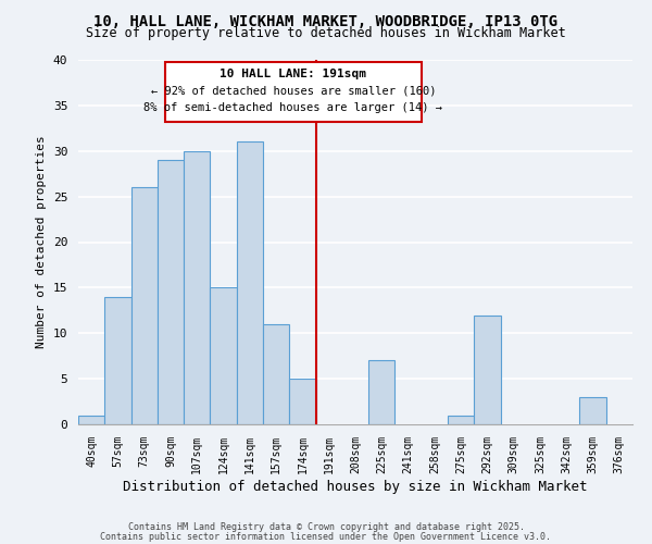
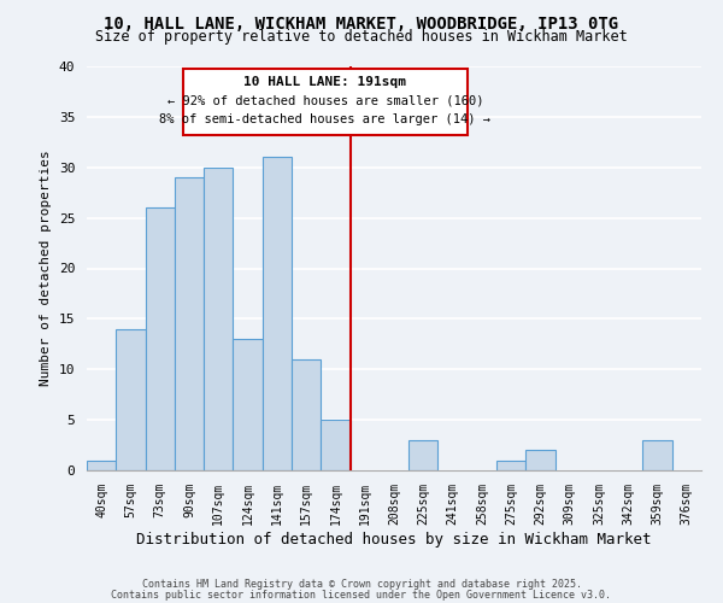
124sqm: 15 -> 13
225sqm: 7 -> 3
292sqm: 12 -> 2
